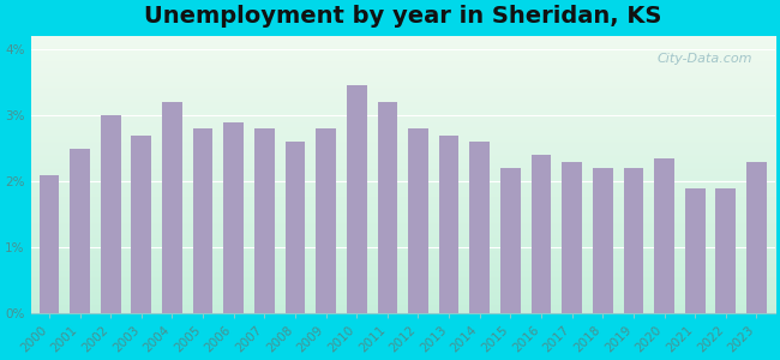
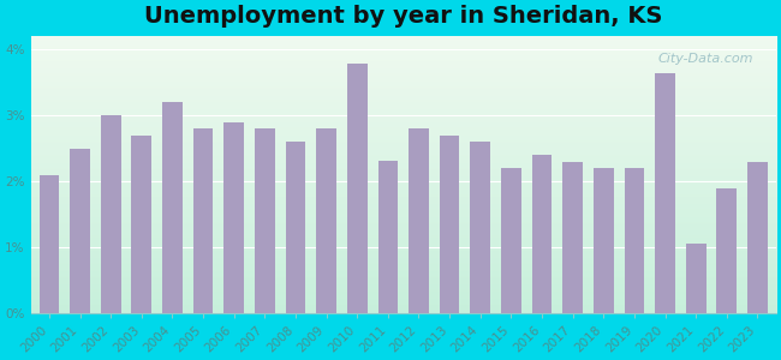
2010: 3.45% -> 3.78%
2011: 3.20% -> 2.32%
2020: 2.35% -> 3.64%
2021: 1.90% -> 1.06%
